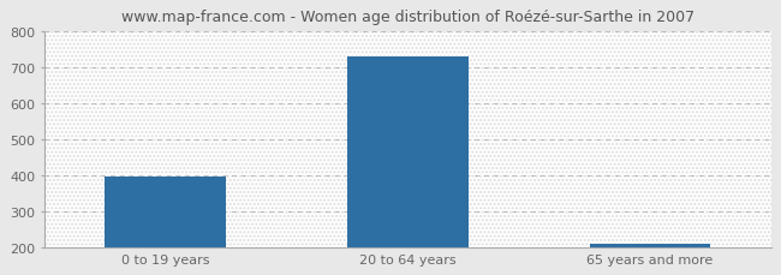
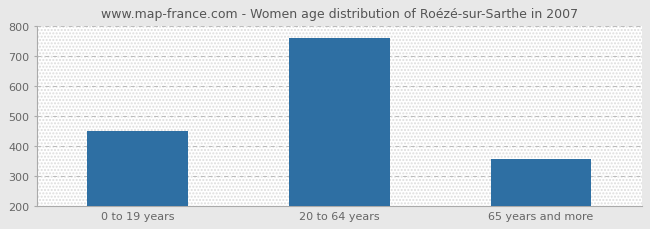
0 to 19 years: 396 -> 450
20 to 64 years: 730 -> 760
65 years and more: 208 -> 355
